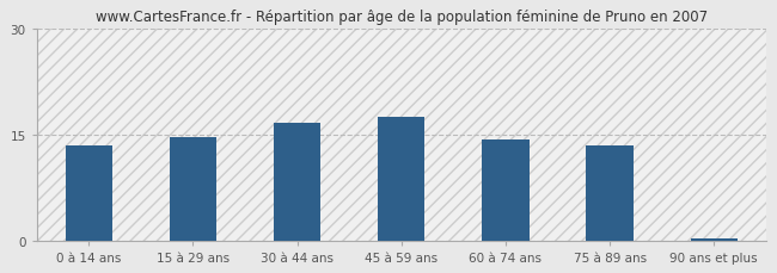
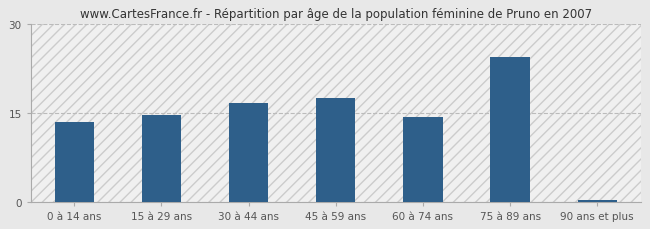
75 à 89 ans: 13.5 -> 24.4
